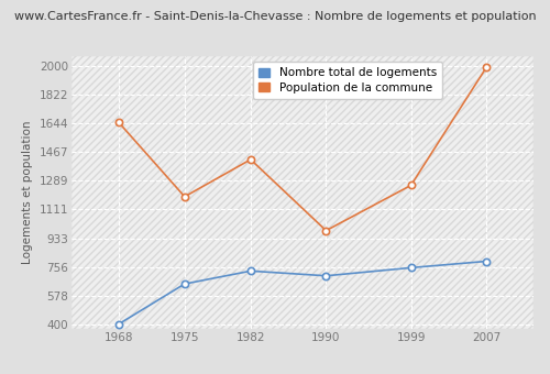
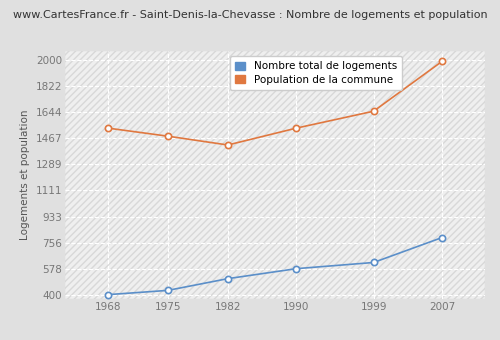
Population de la commune/1968: 1650 -> 1540
Nombre total de logements/1975: 650 -> 430
Population de la commune/1975: 1190 -> 1480
Nombre total de logements/1982: 730 -> 510
Nombre total de logements/1990: 700 -> 580
Population de la commune/1990: 980 -> 1540
Nombre total de logements/1999: 750 -> 620
Population de la commune/1999: 1260 -> 1650
